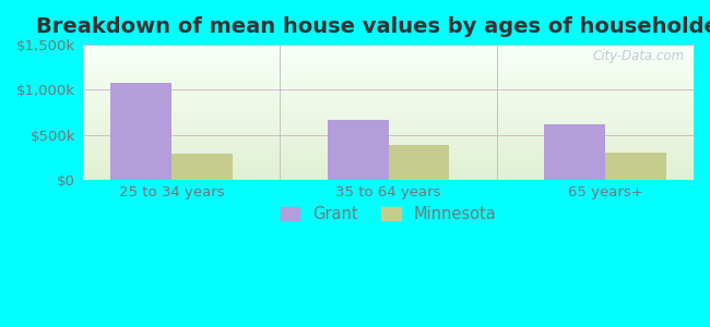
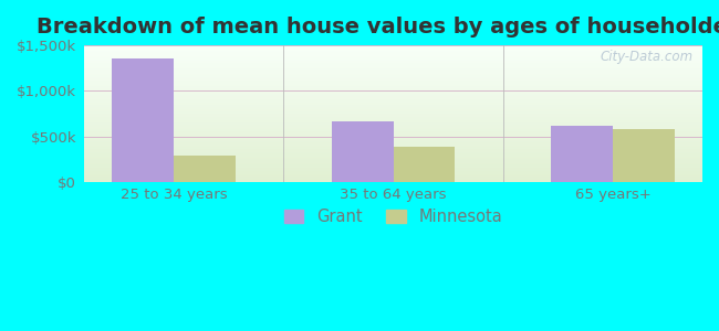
Grant/25 to 34 years: $1,080k -> $1,360k
Minnesota/65 years+: $310k -> $580k
